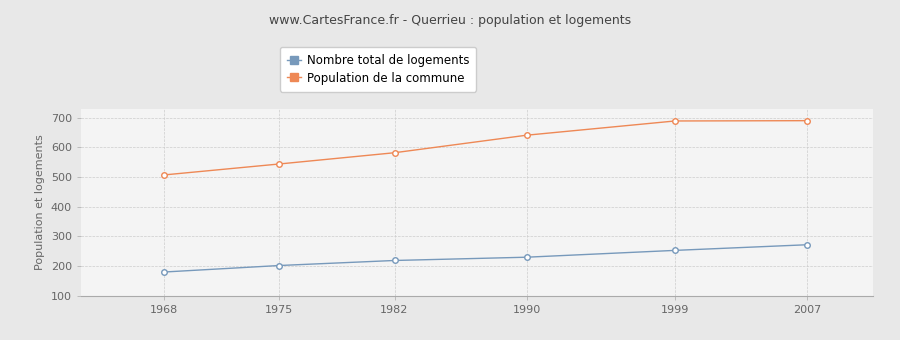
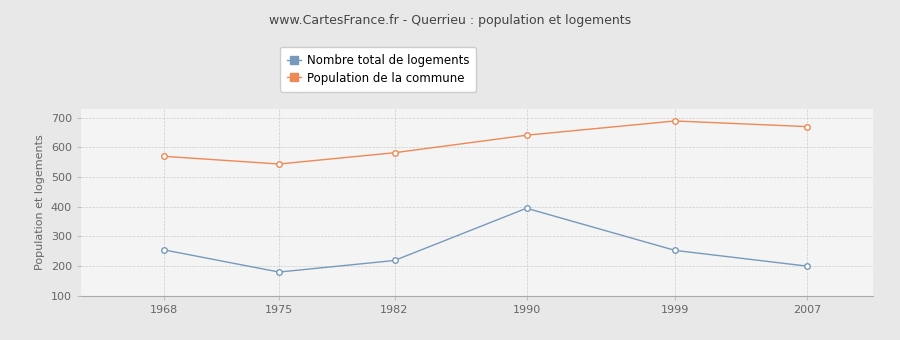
Nombre total de logements/1968: 180 -> 255
Population de la commune/1968: 507 -> 570
Nombre total de logements/1975: 202 -> 180
Nombre total de logements/1990: 230 -> 395
Nombre total de logements/2007: 272 -> 200
Population de la commune/2007: 690 -> 670
